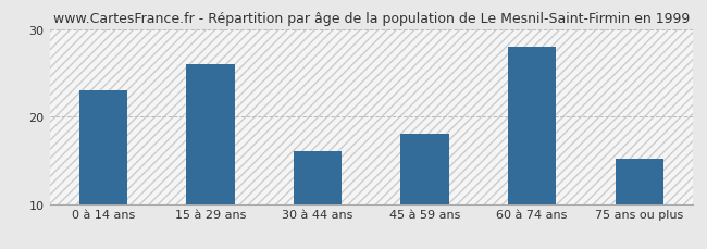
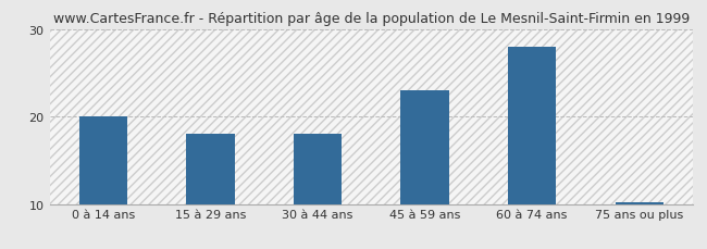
0 à 14 ans: 23.0 -> 20.0
15 à 29 ans: 26.0 -> 18.0
30 à 44 ans: 16.0 -> 18.0
45 à 59 ans: 18.0 -> 23.0
75 ans ou plus: 15.2 -> 10.2
